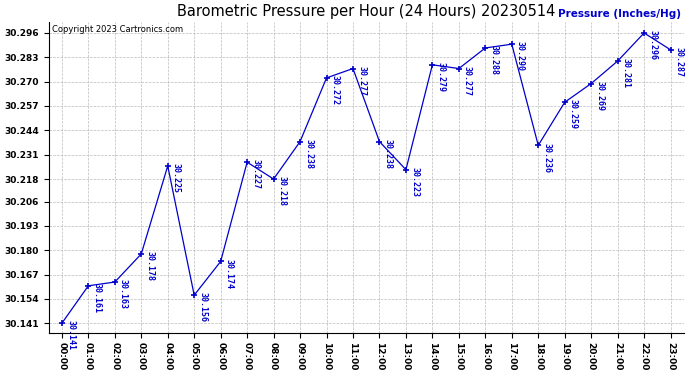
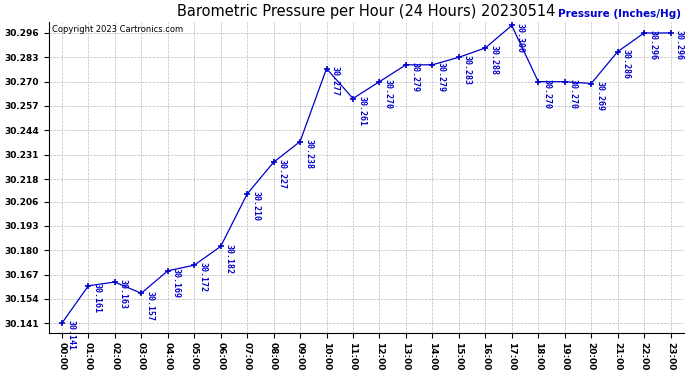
03:00: 30.178 -> 30.157
04:00: 30.225 -> 30.169
05:00: 30.156 -> 30.172
06:00: 30.174 -> 30.182
07:00: 30.227 -> 30.210
08:00: 30.218 -> 30.227
10:00: 30.272 -> 30.277
11:00: 30.277 -> 30.261
12:00: 30.238 -> 30.270
13:00: 30.223 -> 30.279
15:00: 30.277 -> 30.283
17:00: 30.290 -> 30.300
18:00: 30.236 -> 30.270
19:00: 30.259 -> 30.270
21:00: 30.281 -> 30.286
23:00: 30.287 -> 30.296
